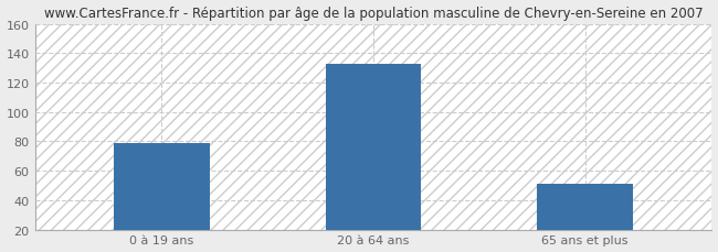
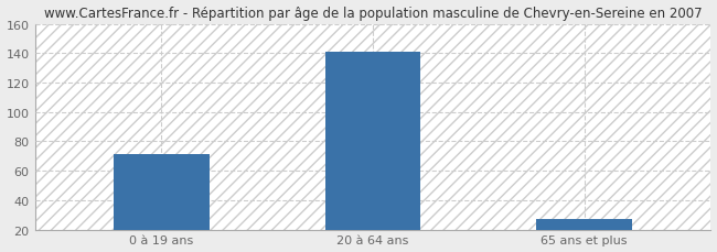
0 à 19 ans: 79 -> 71
20 à 64 ans: 133 -> 141
65 ans et plus: 51 -> 27
